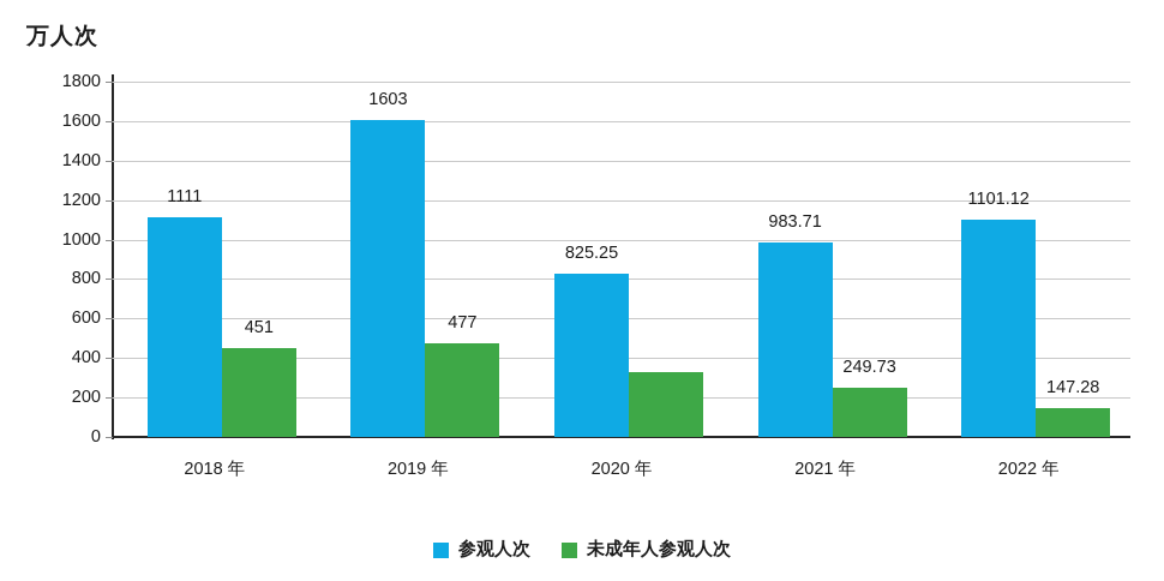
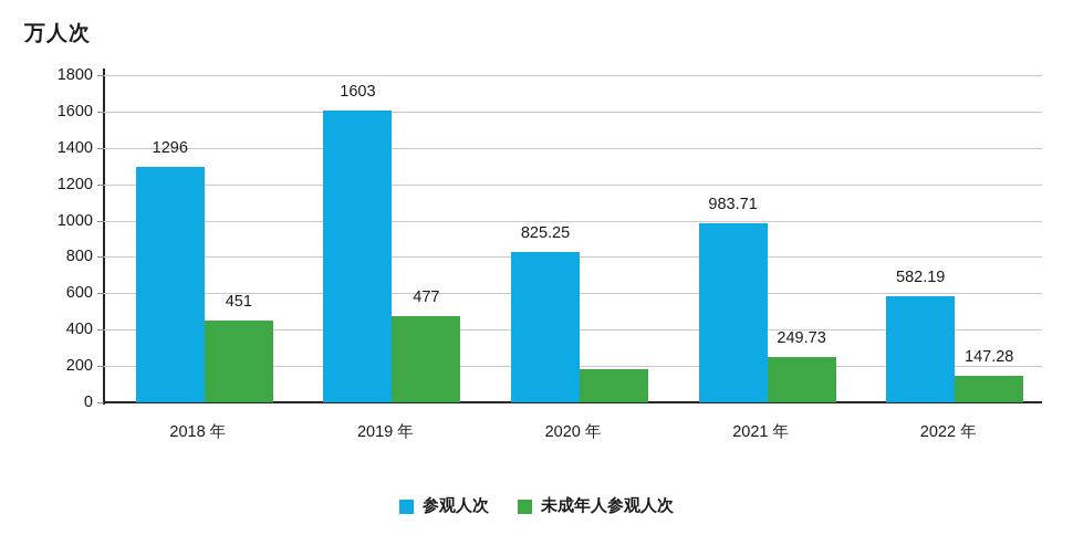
参观人次/2018 年: 1111 -> 1296
未成年人参观人次/2020 年: 330 -> 180
参观人次/2022 年: 1101.12 -> 582.19
